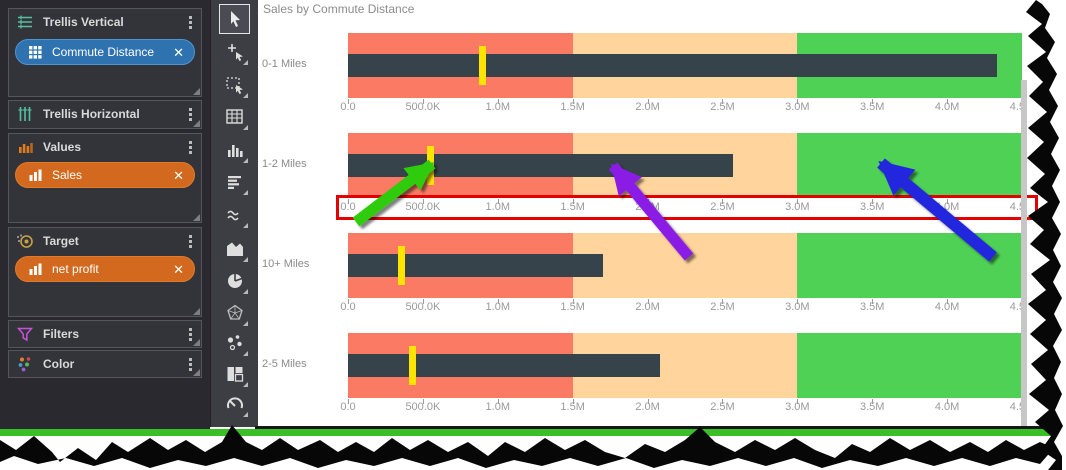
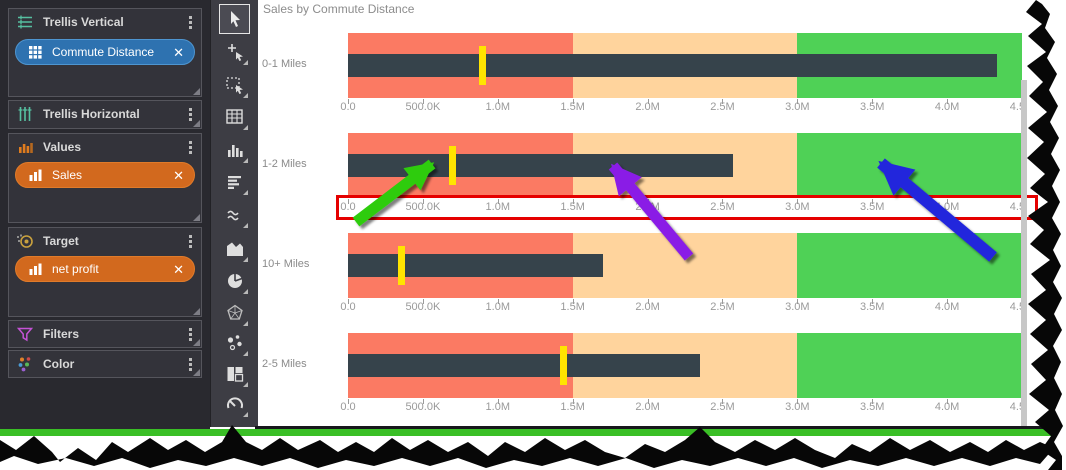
net profit/1-2 Miles: 0.55M -> 0.70M
Sales/2-5 Miles: 2.08M -> 2.35M
net profit/2-5 Miles: 0.43M -> 1.44M
